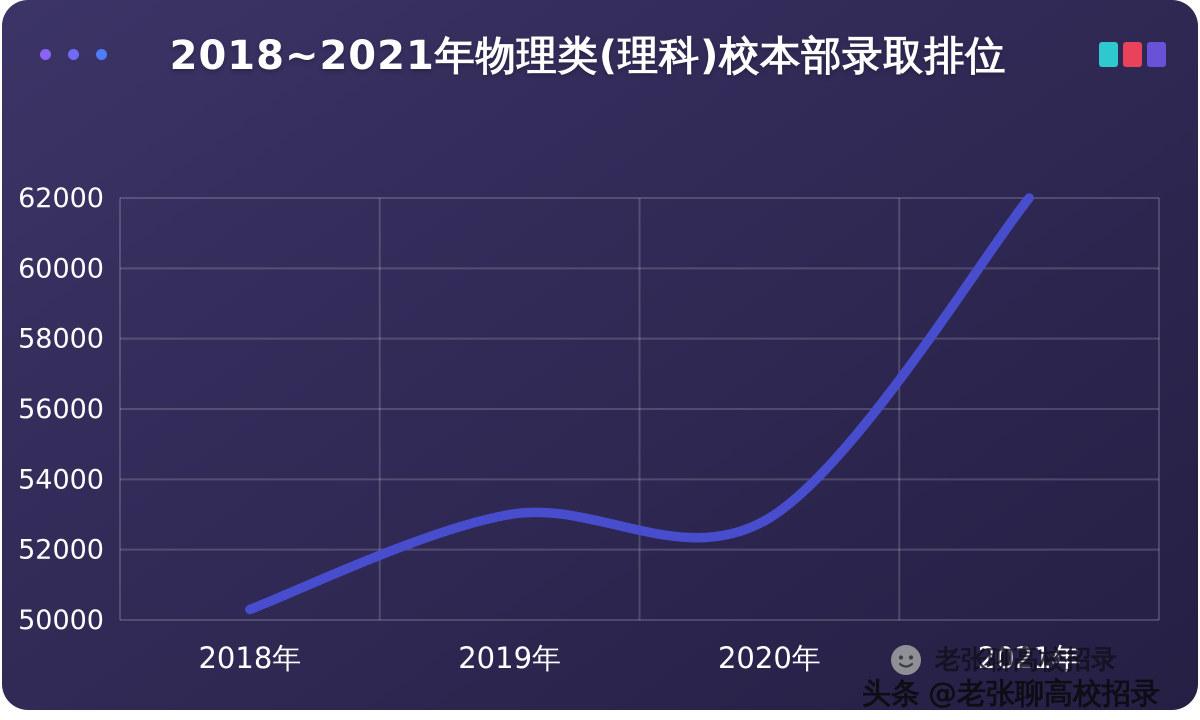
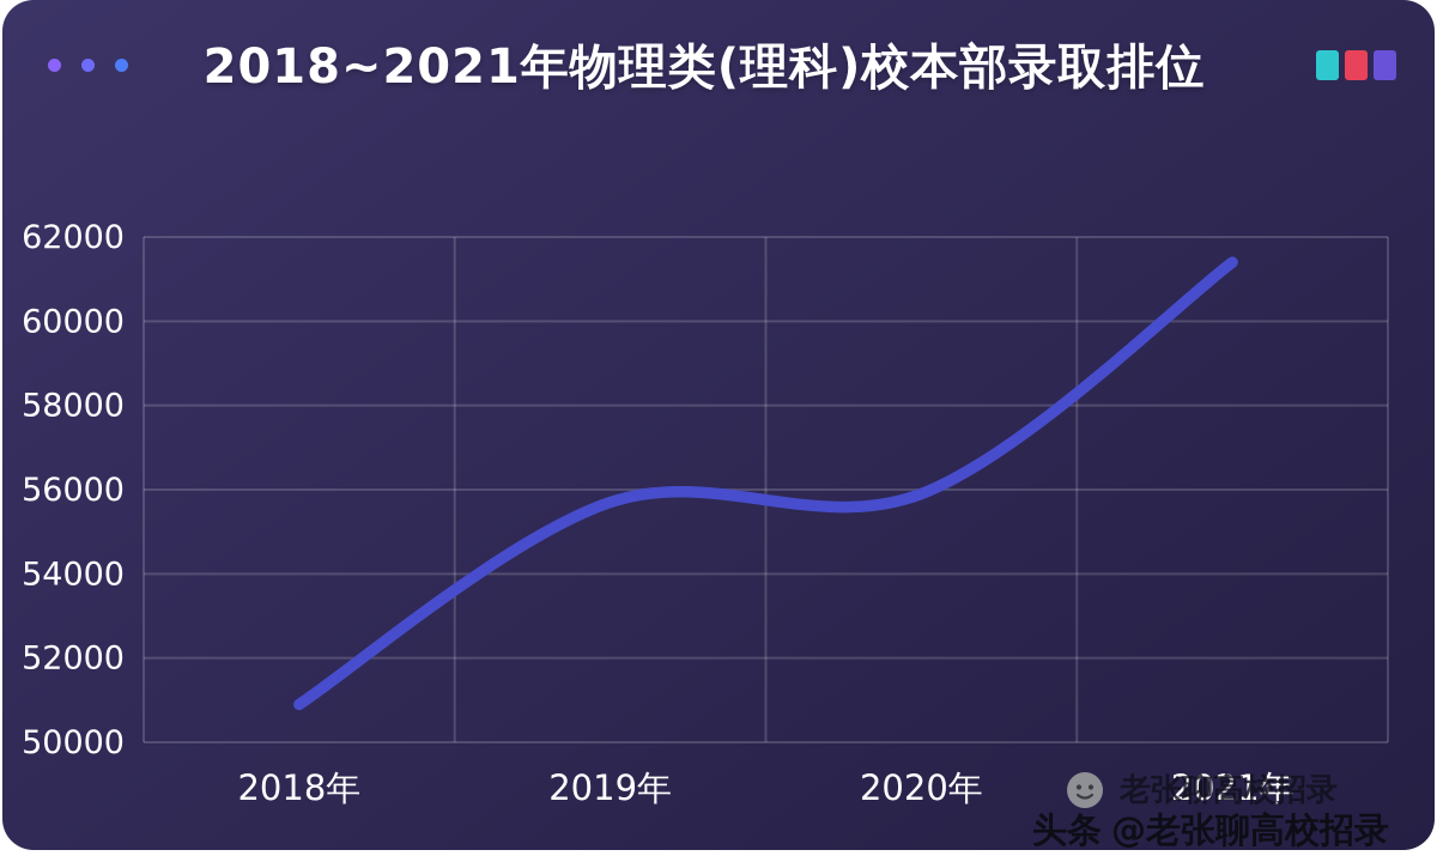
2018年: 50300 -> 50900
2019年: 53000 -> 55700
2020年: 52900 -> 55900
2021年: 62000 -> 61400
